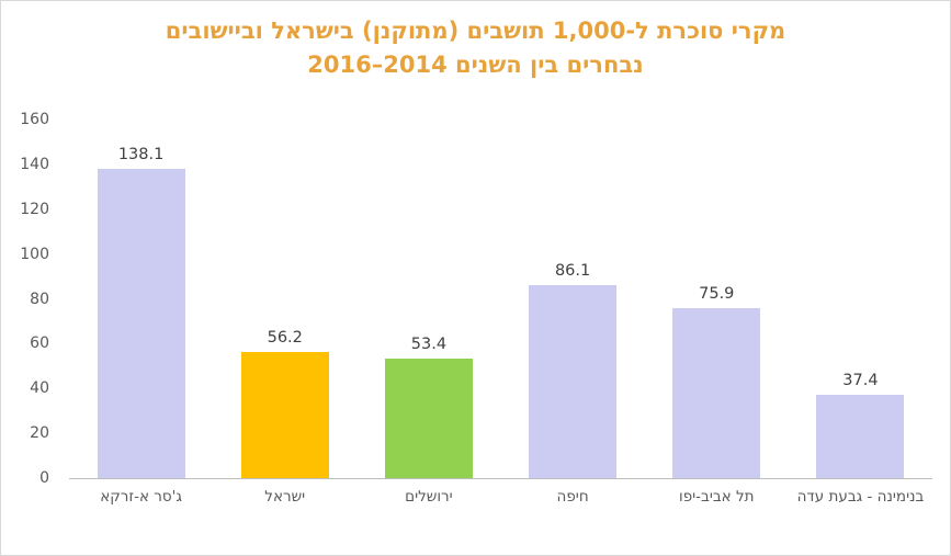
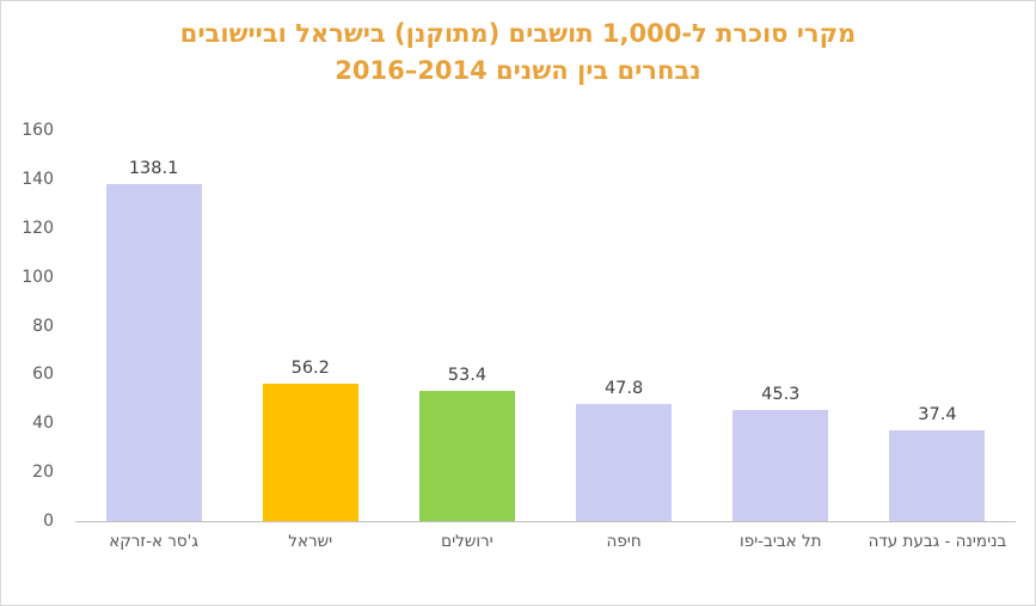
חיפה: 86.1 -> 47.8
תל אביב-יפו: 75.9 -> 45.3
